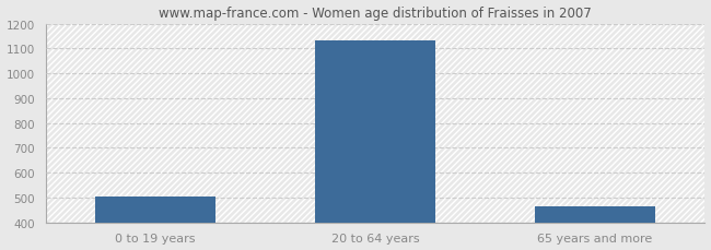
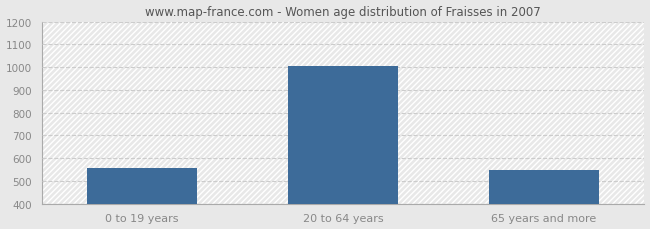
0 to 19 years: 503 -> 555
20 to 64 years: 1133 -> 1005
65 years and more: 463 -> 550
